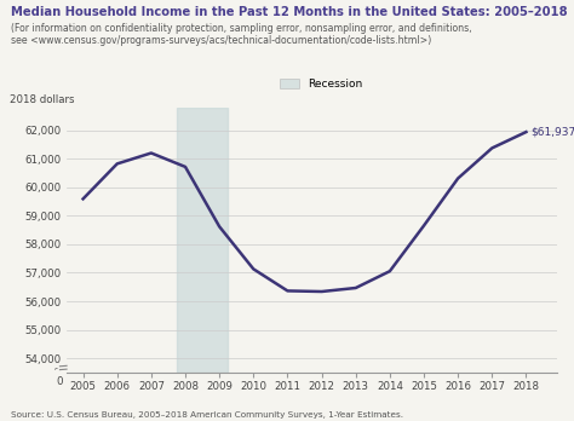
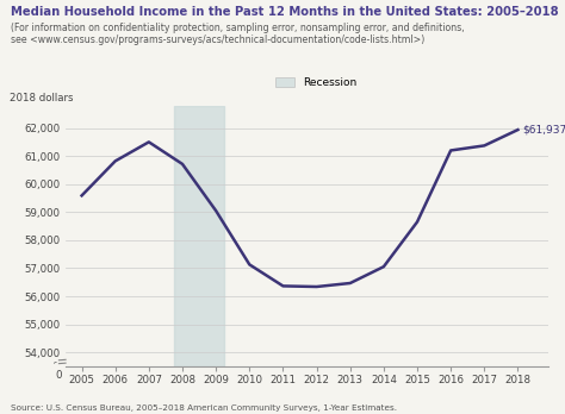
2007: 61,200 -> 61,500
2009: 58,620 -> 59,050
2016: 60,310 -> 61,200
